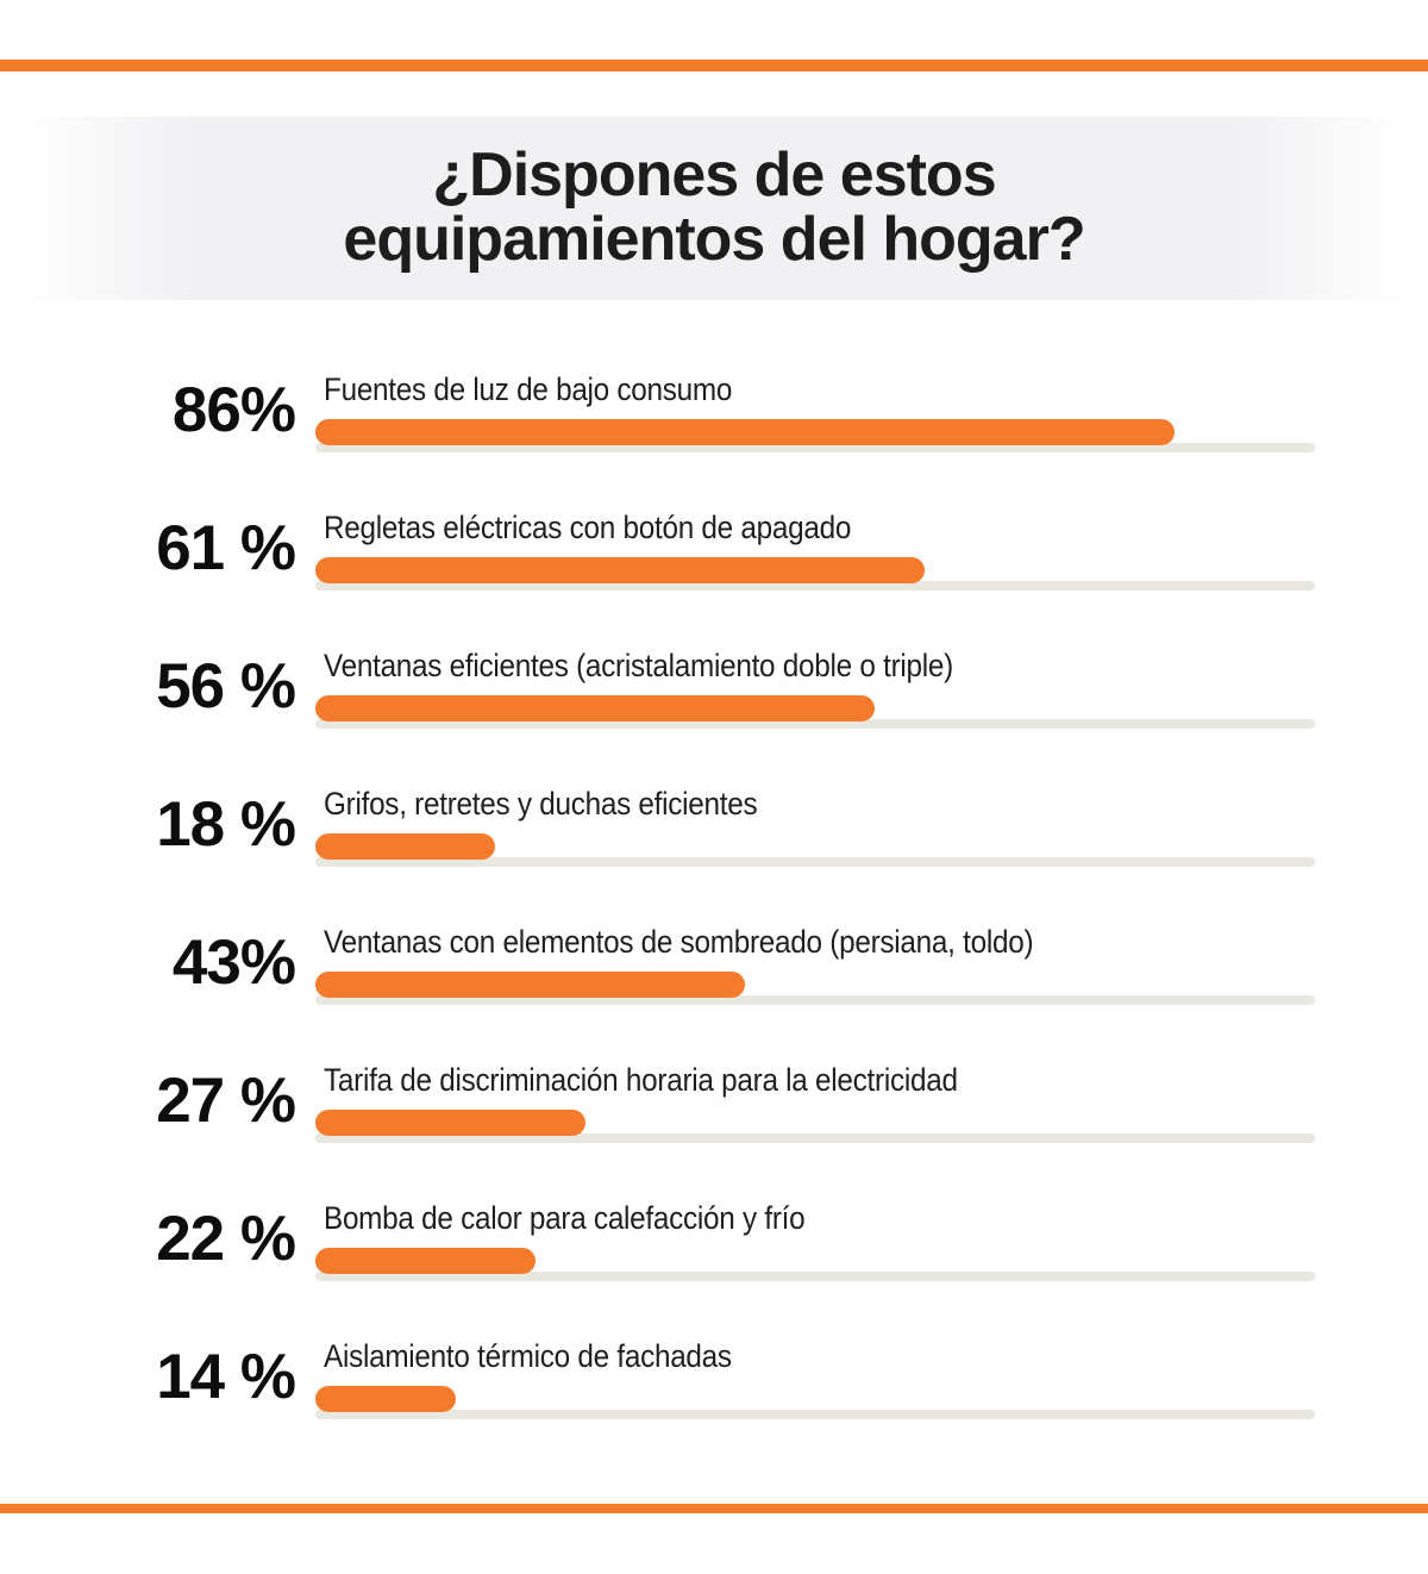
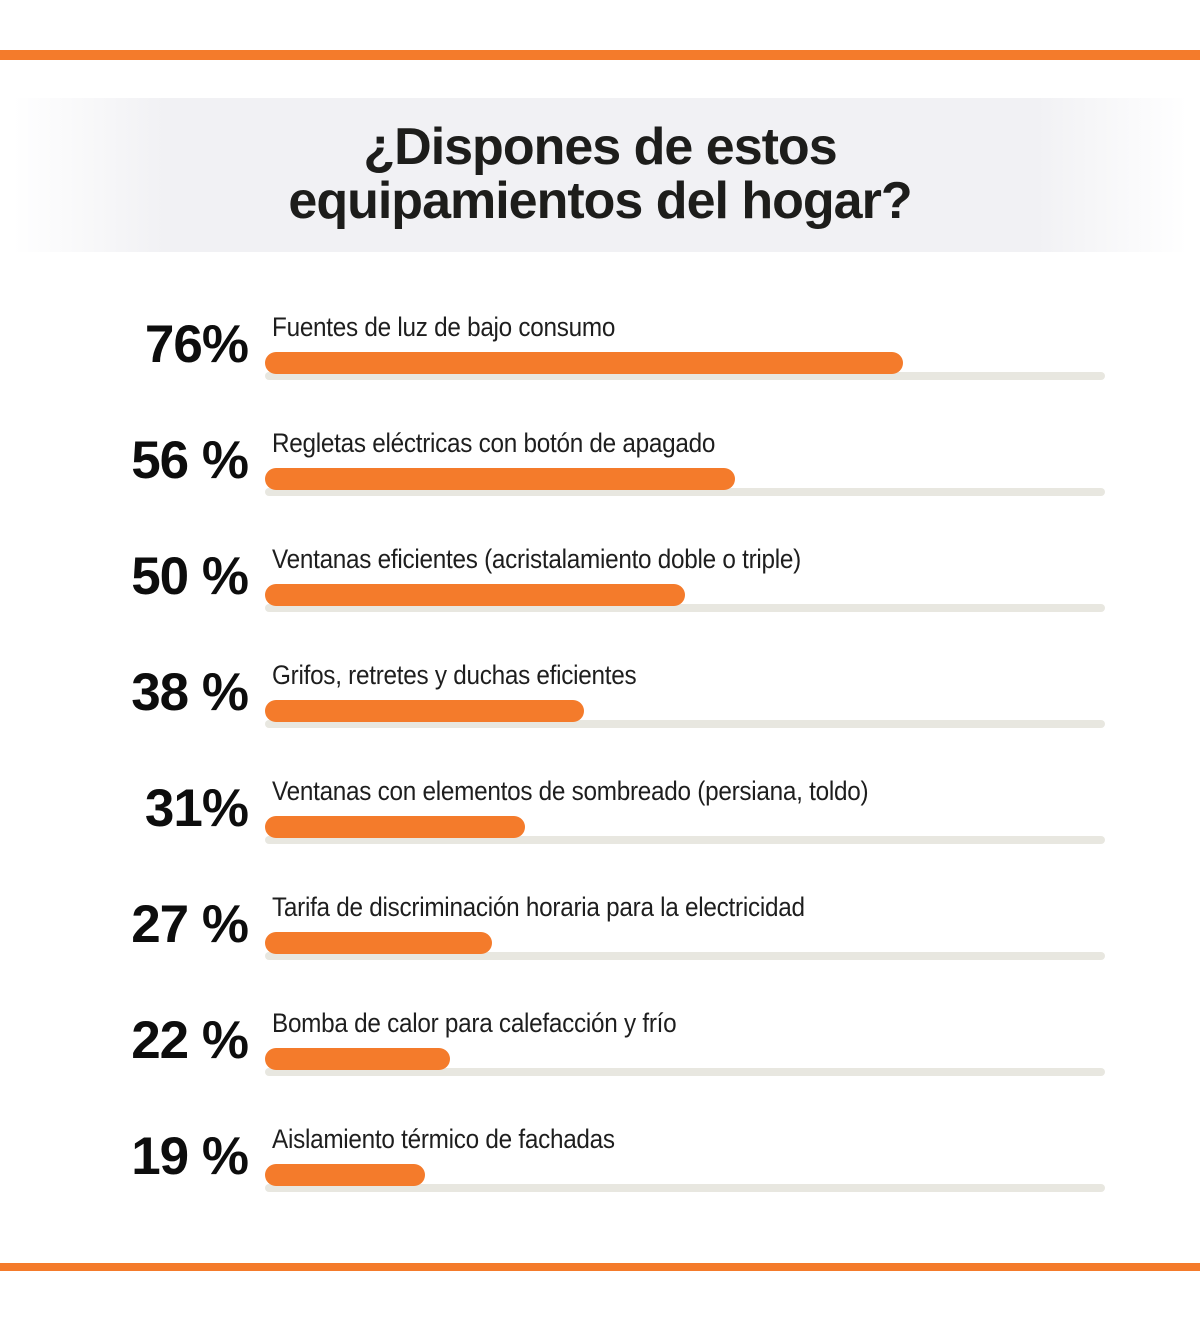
Fuentes de luz de bajo consumo: 86% -> 76%
Regletas eléctricas con botón de apagado: 61 -> 56
Ventanas eficientes (acristalamiento doble o triple): 56 -> 50
Grifos, retretes y duchas eficientes: 18 -> 38
Ventanas con elementos de sombreado (persiana, toldo): 43% -> 31%
Aislamiento térmico de fachadas: 14 -> 19
